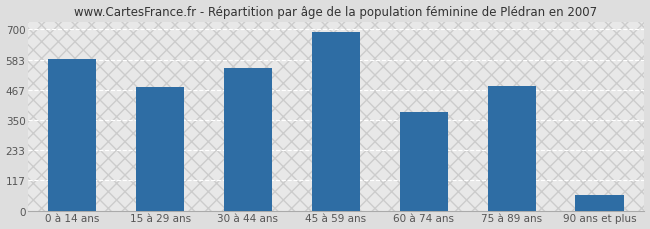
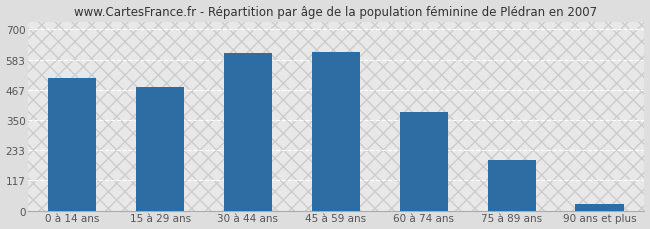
0 à 14 ans: 585 -> 513
30 à 44 ans: 550 -> 610
45 à 59 ans: 690 -> 614
75 à 89 ans: 480 -> 196
90 ans et plus: 60 -> 27
